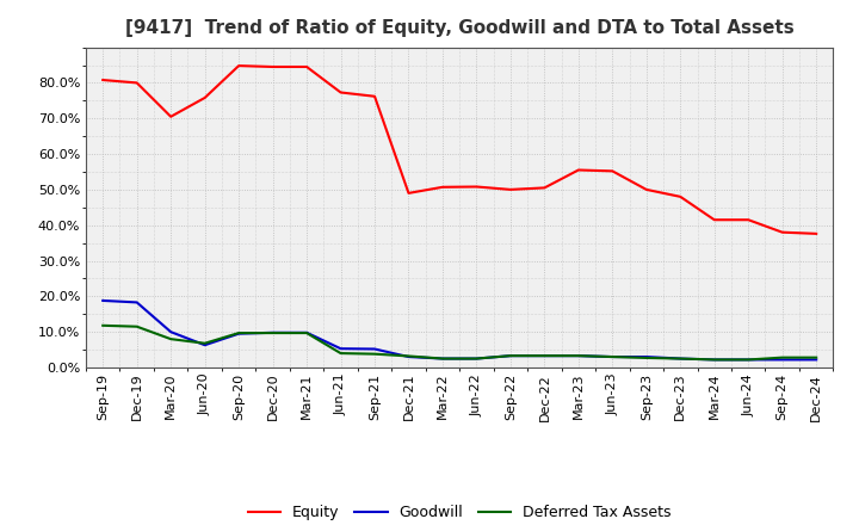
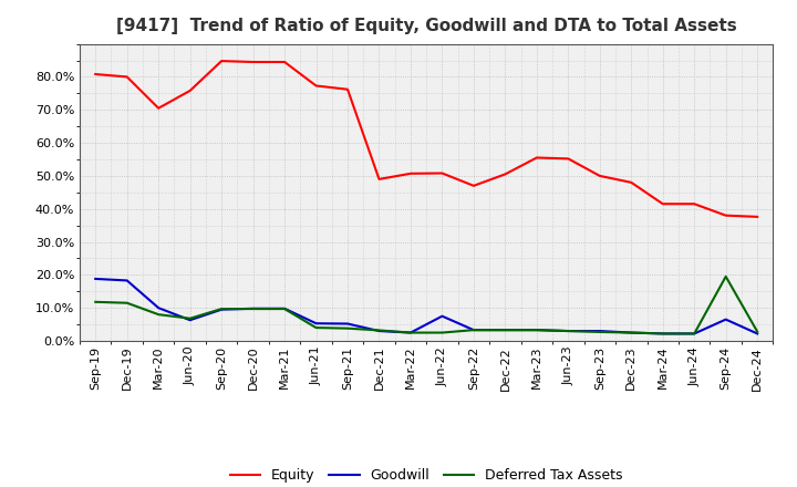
Goodwill/Jun-22: 2.5% -> 7.5%
Equity/Sep-22: 50.0% -> 47.0%
Goodwill/Sep-24: 2.2% -> 6.5%
Deferred Tax Assets/Sep-24: 2.8% -> 19.5%
